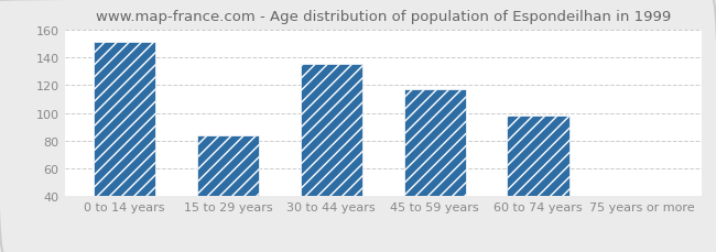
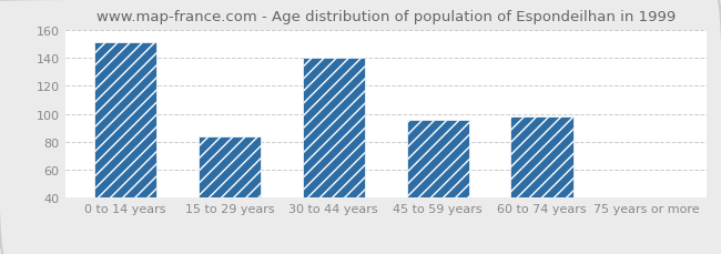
30 to 44 years: 135 -> 140
45 to 59 years: 117 -> 96
